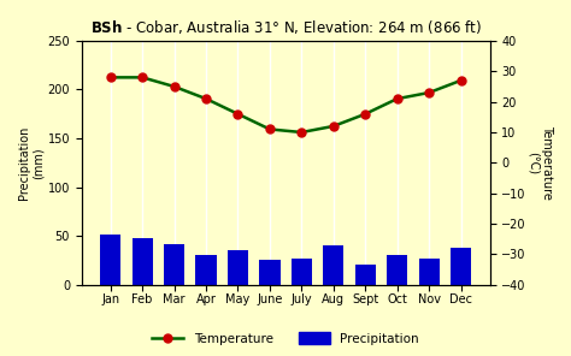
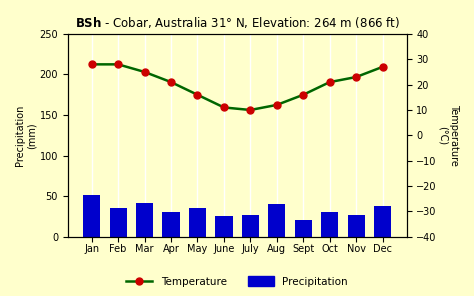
Precipitation/Feb: 48 -> 36
